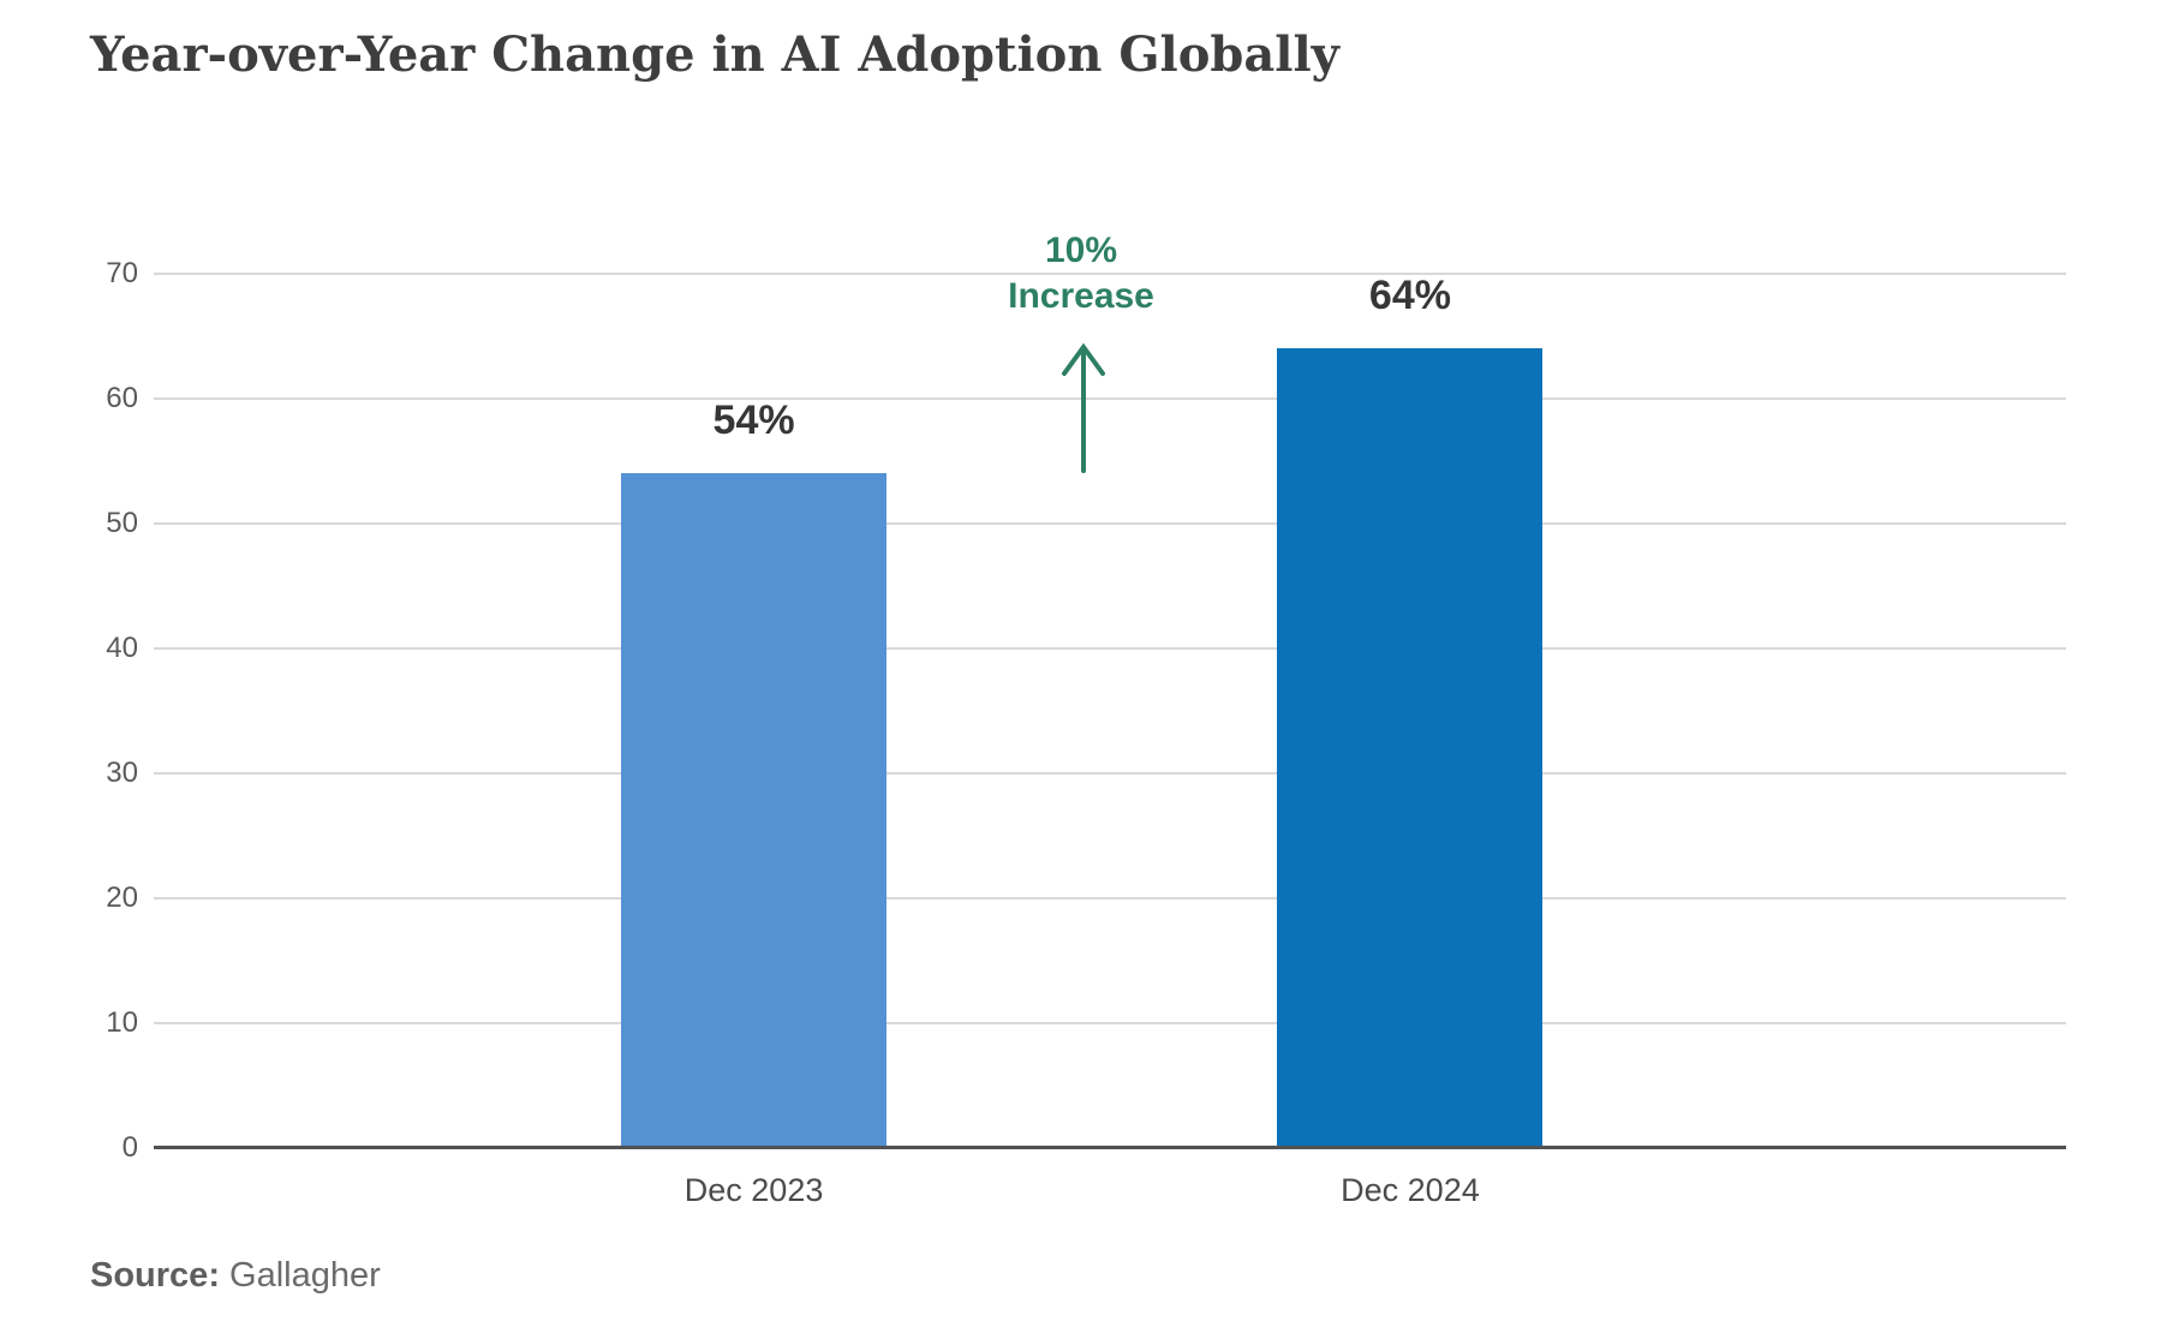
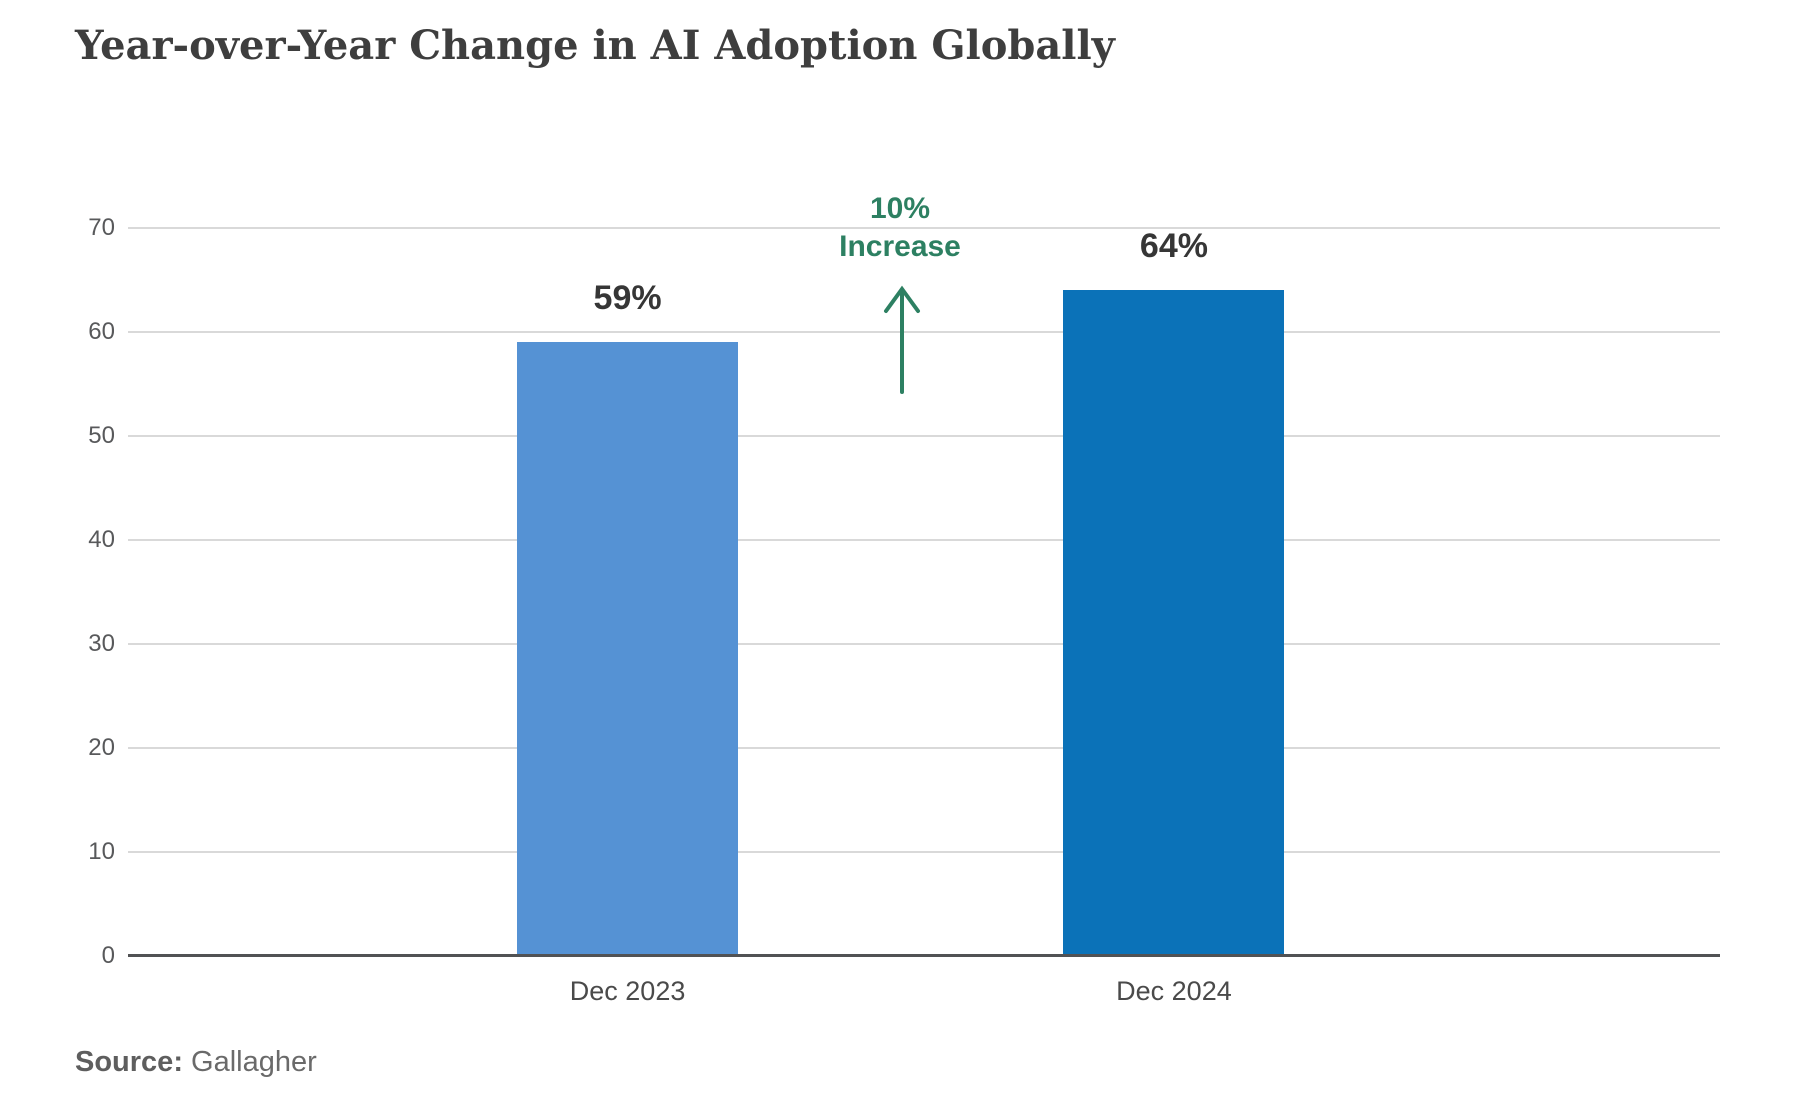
Dec 2023: 54% -> 59%
